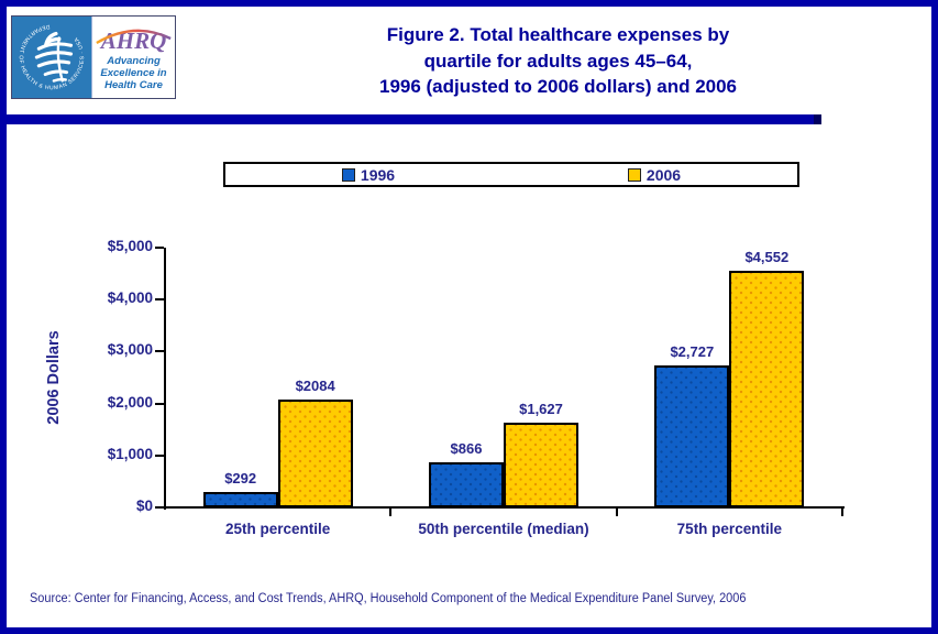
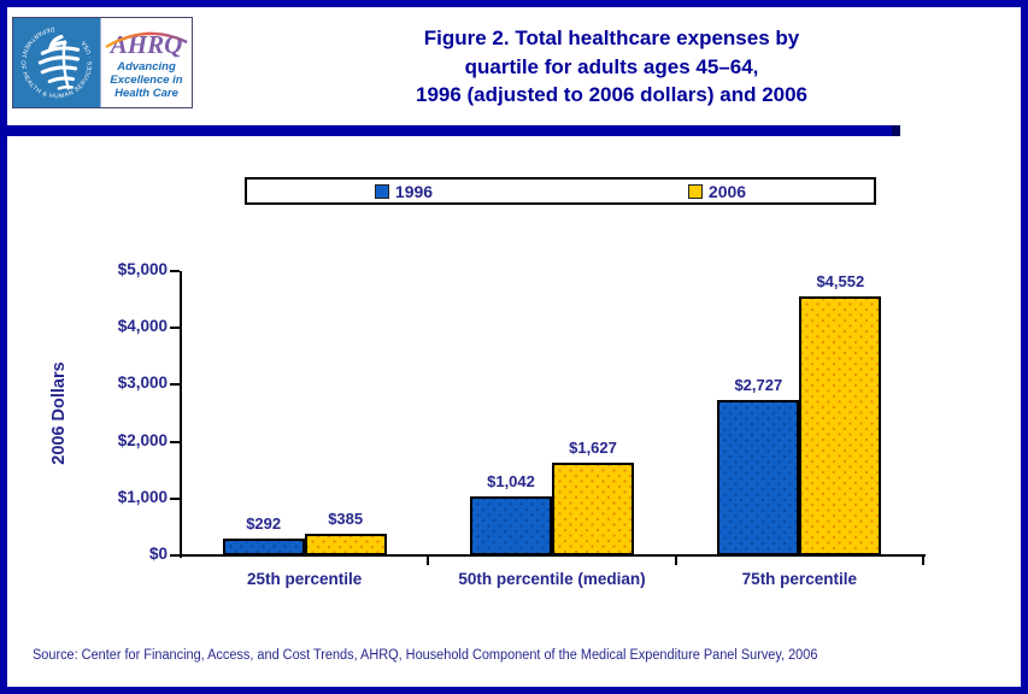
2006/25th percentile: $2084 -> $385
1996/50th percentile (median): $866 -> $1,042
